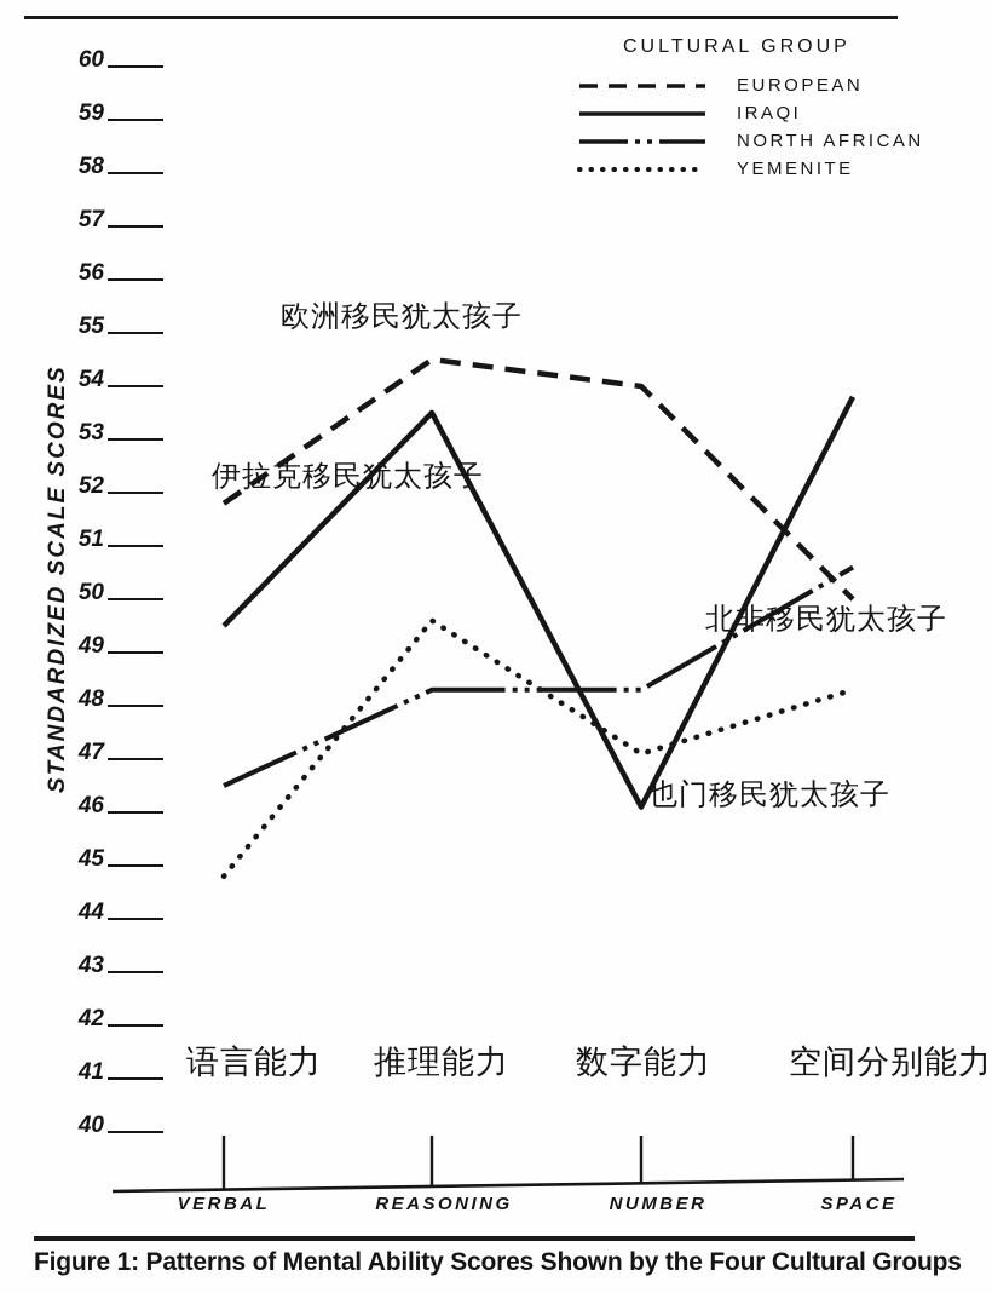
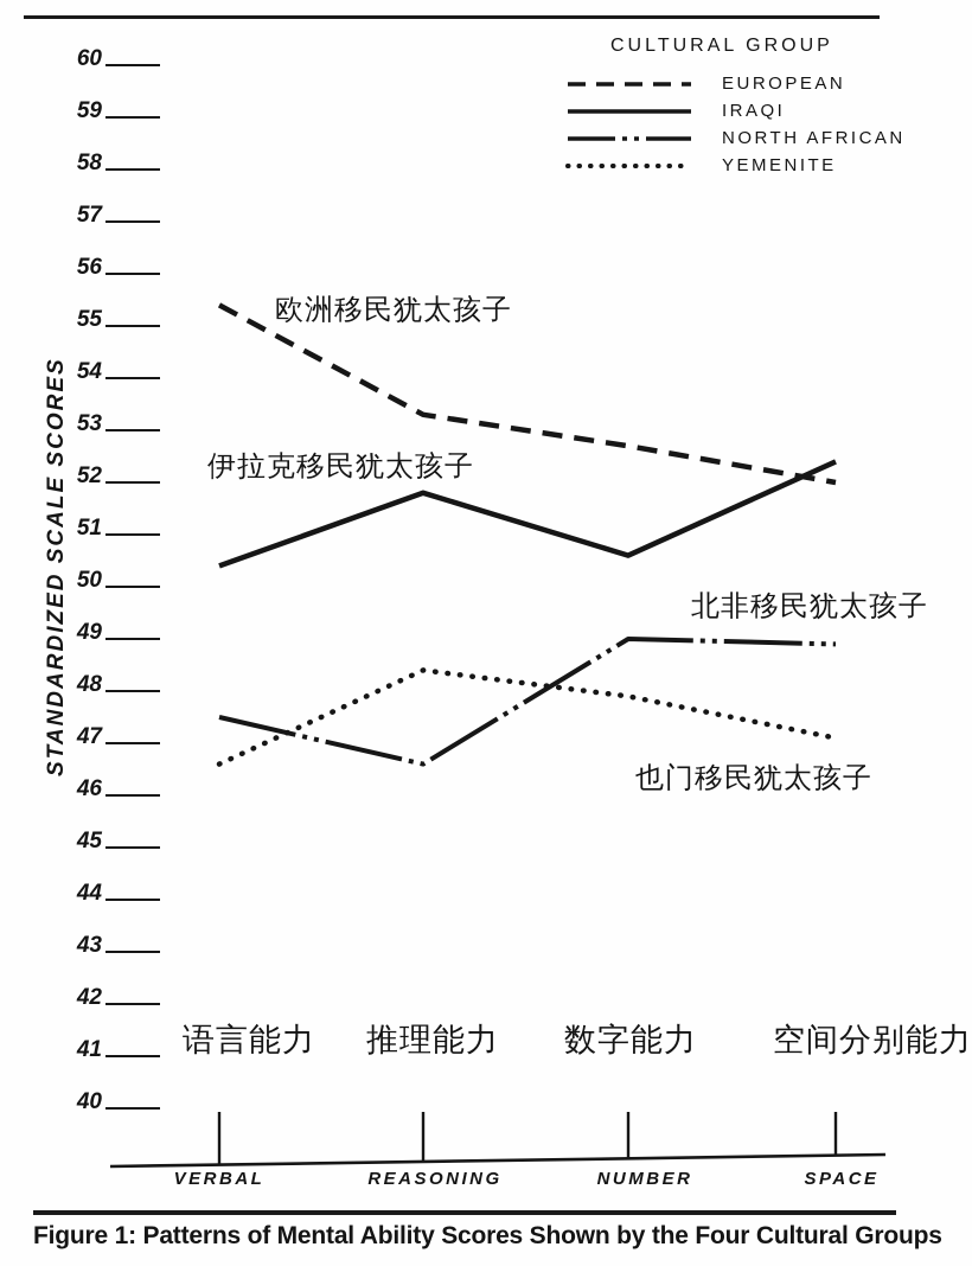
EUROPEAN/VERBAL: 51.8 -> 55.4
IRAQI/VERBAL: 49.5 -> 50.4
NORTH AFRICAN/VERBAL: 46.5 -> 47.5
YEMENITE/VERBAL: 44.8 -> 46.6
EUROPEAN/REASONING: 54.5 -> 53.3
IRAQI/REASONING: 53.5 -> 51.8
NORTH AFRICAN/REASONING: 48.3 -> 46.6
YEMENITE/REASONING: 49.6 -> 48.4
EUROPEAN/NUMBER: 54.0 -> 52.7
IRAQI/NUMBER: 46.1 -> 50.6
NORTH AFRICAN/NUMBER: 48.3 -> 49.0
YEMENITE/NUMBER: 47.1 -> 47.9
EUROPEAN/SPACE: 50.0 -> 52.0
IRAQI/SPACE: 53.8 -> 52.4
NORTH AFRICAN/SPACE: 50.6 -> 48.9
YEMENITE/SPACE: 48.3 -> 47.1
